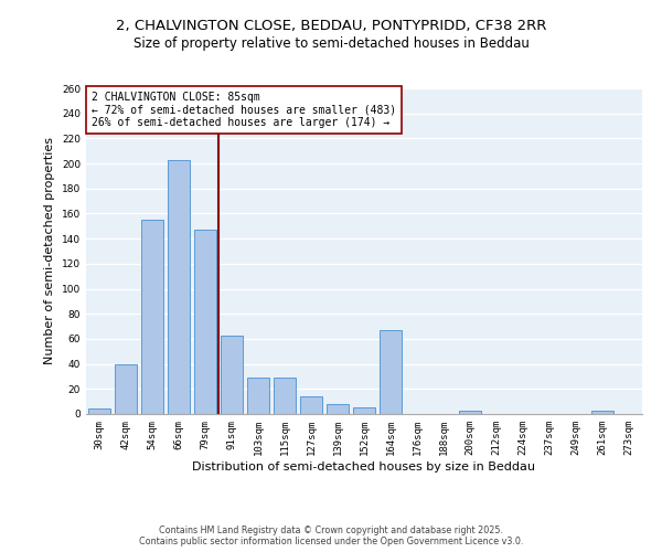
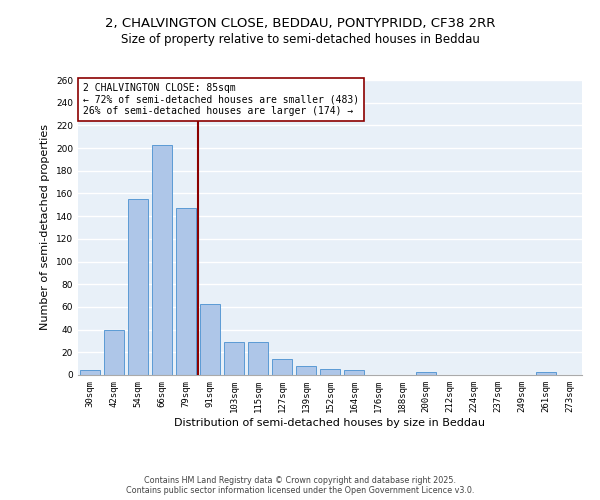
164sqm: 67 -> 4
